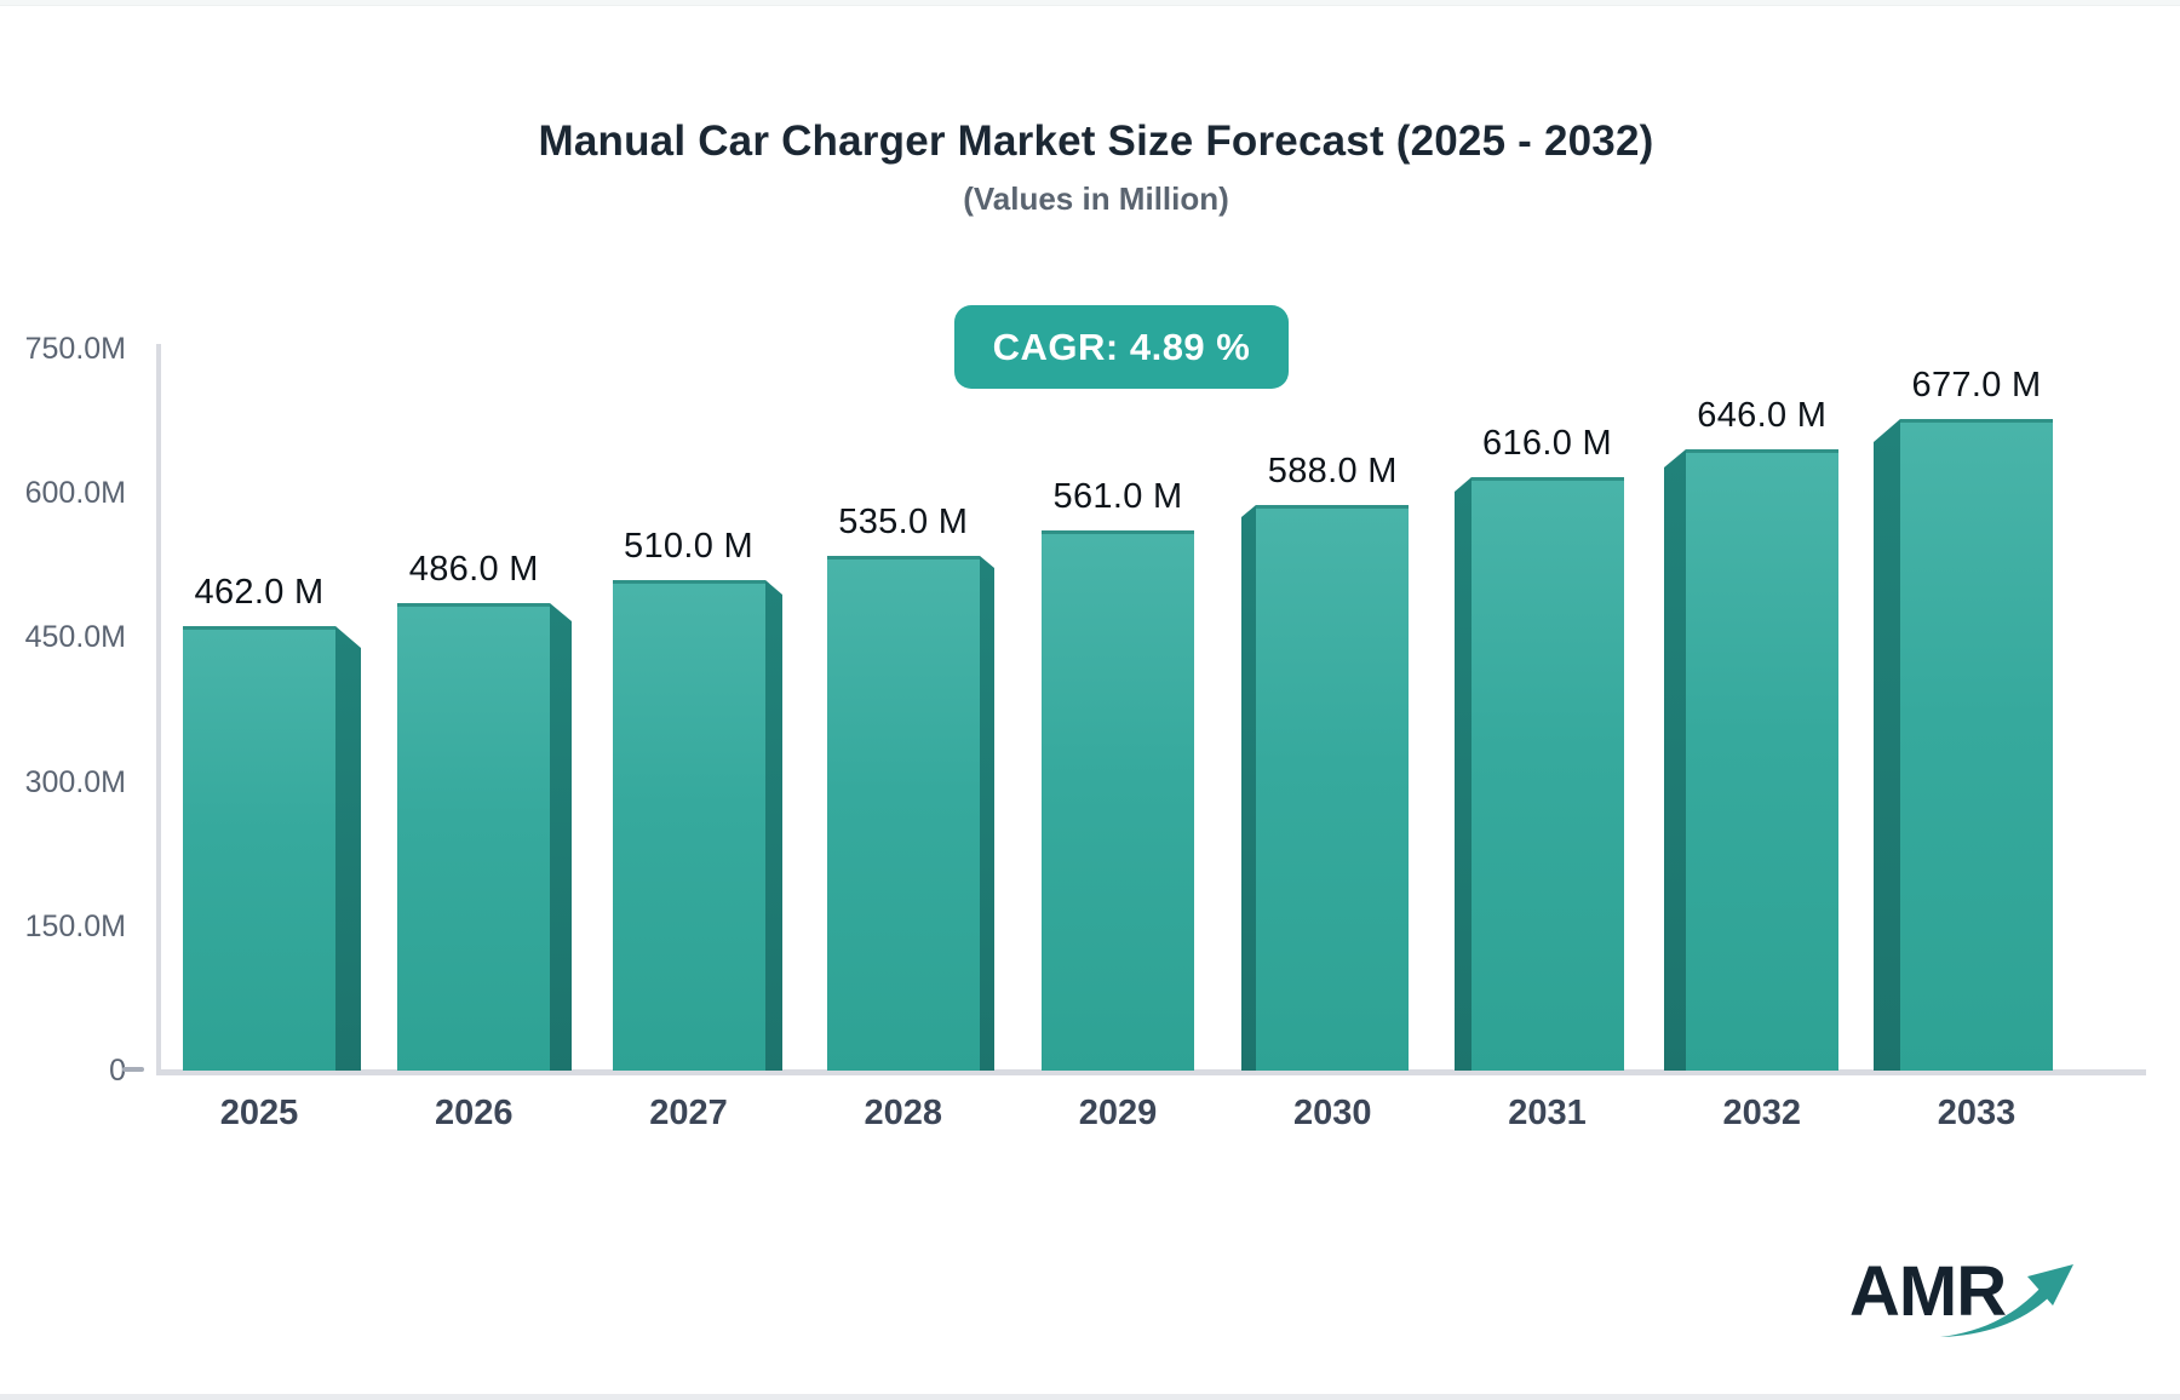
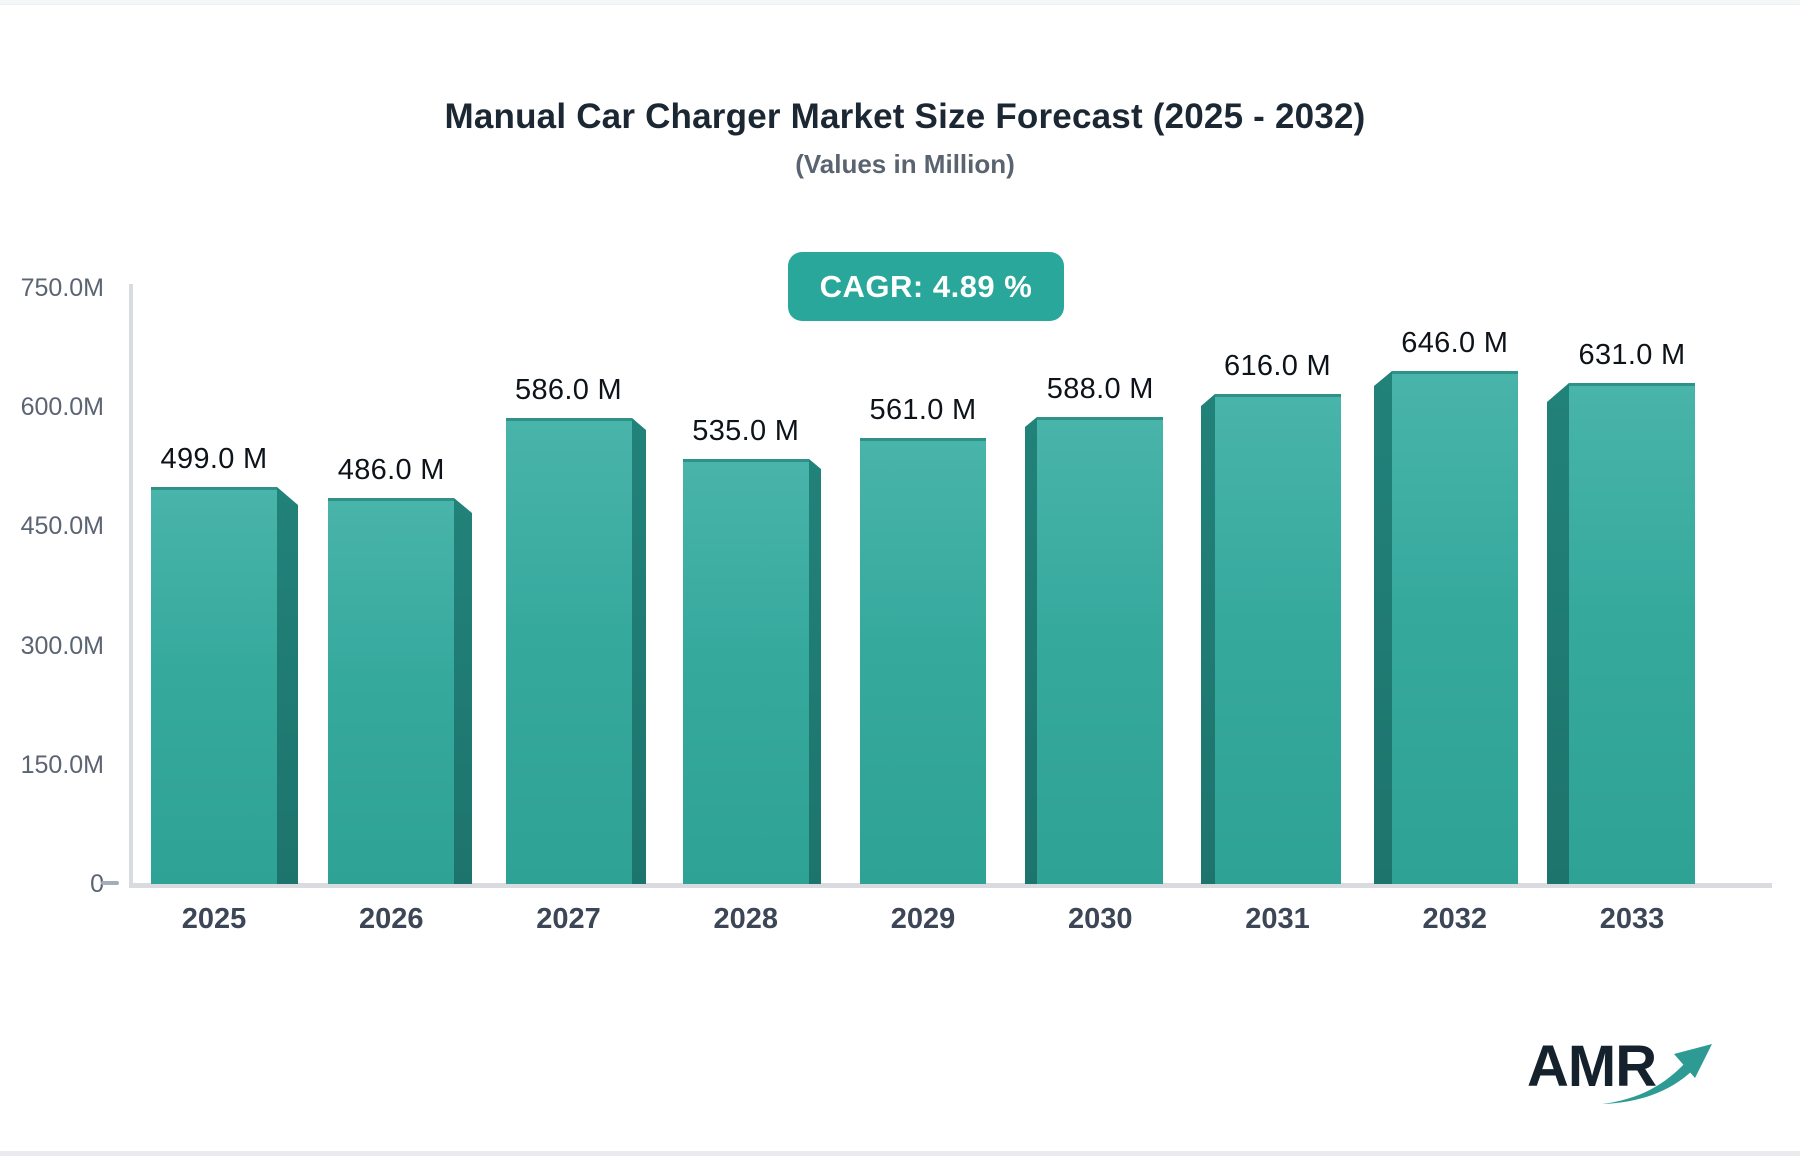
2025: 462.0 -> 499.0
2027: 510.0 -> 586.0
2033: 677.0 -> 631.0
